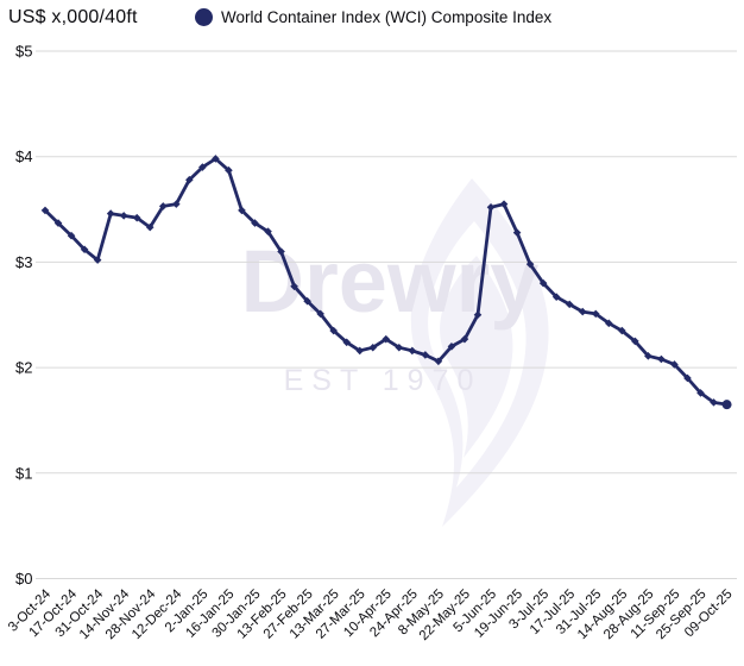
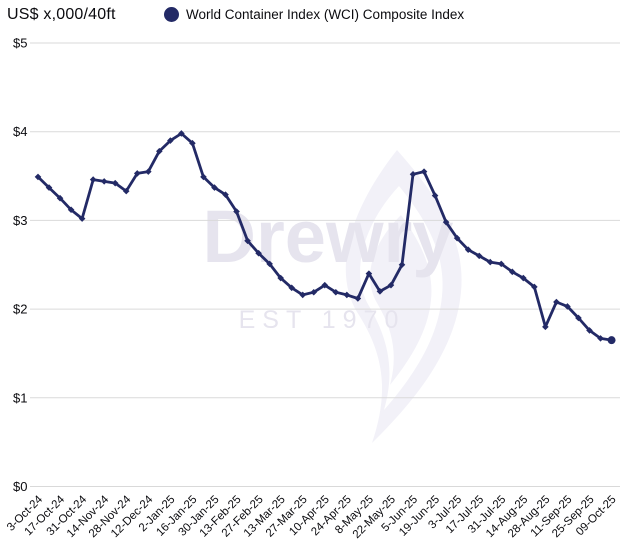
8-May-25: $2.1 -> $2.4
28-Aug-25: $2.1 -> $1.8
